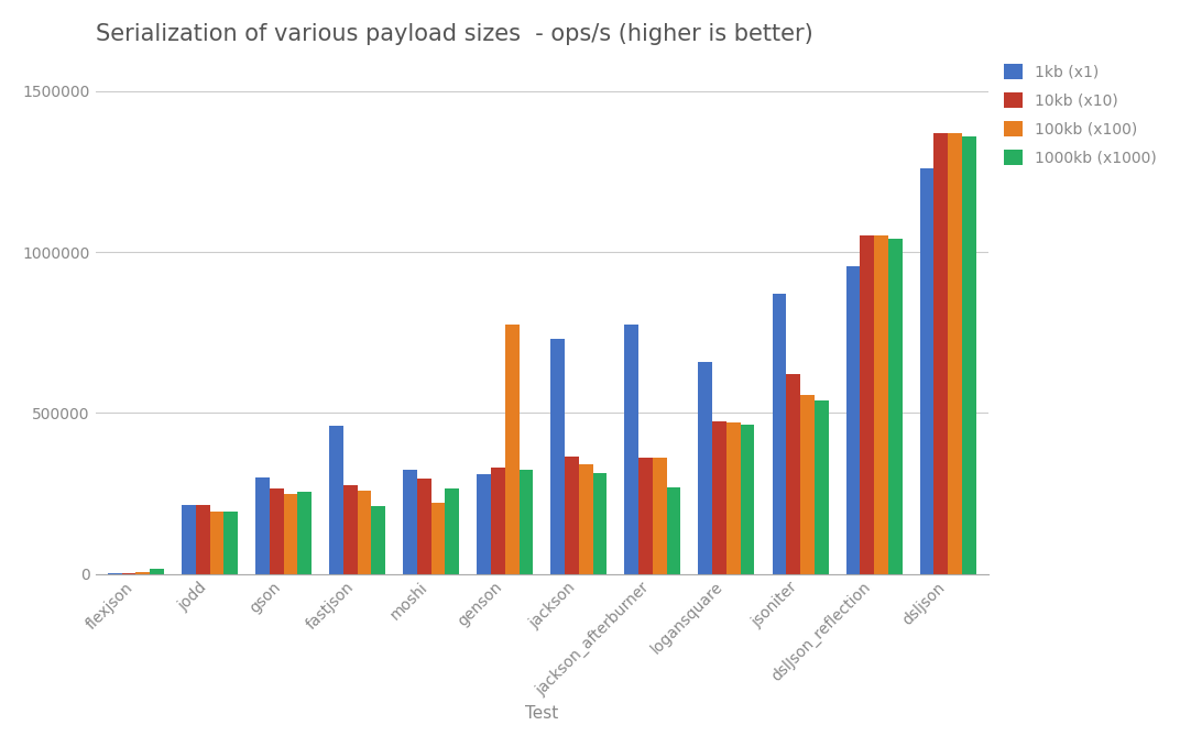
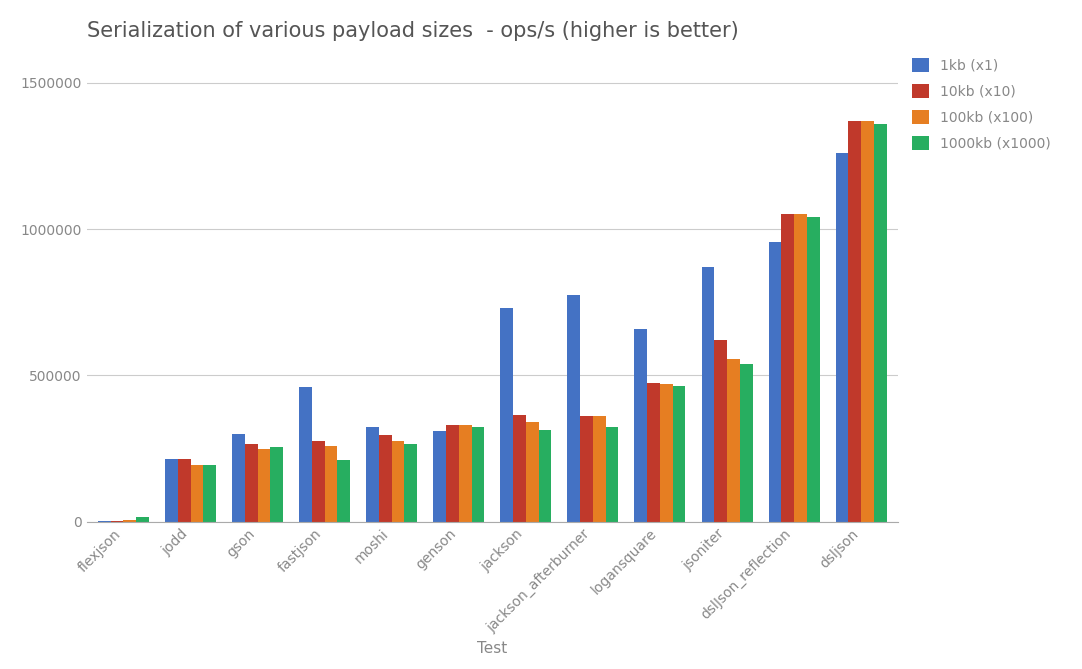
100kb (x100)/moshi: 220000 -> 275000
100kb (x100)/genson: 775000 -> 330000
1000kb (x1000)/jackson_afterburner: 270000 -> 325000
